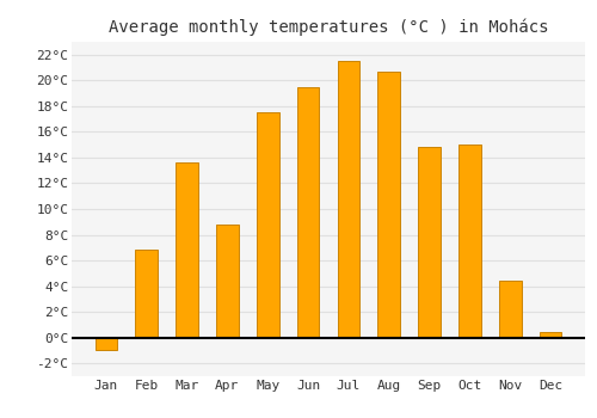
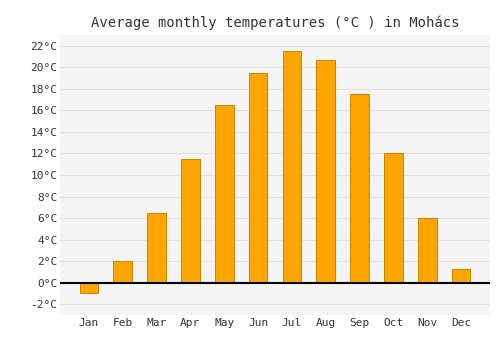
Feb: 6.8°C -> 2.0°C
Mar: 13.6°C -> 6.5°C
Apr: 8.8°C -> 11.5°C
May: 17.5°C -> 16.5°C
Sep: 14.8°C -> 17.5°C
Oct: 15.0°C -> 12.0°C
Nov: 4.4°C -> 6.0°C
Dec: 0.4°C -> 1.3°C
